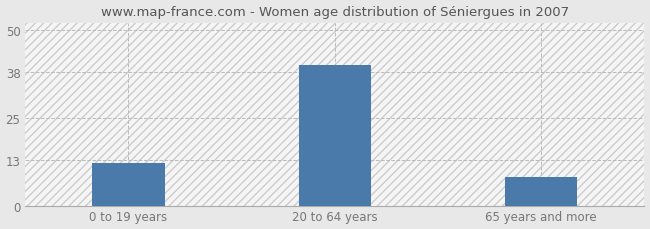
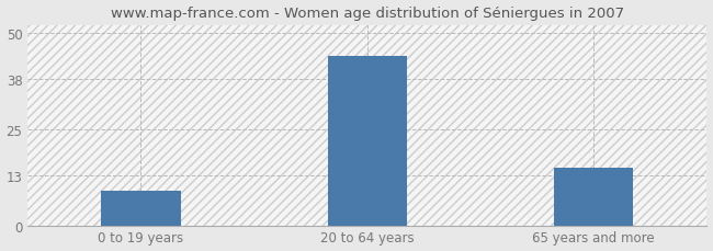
0 to 19 years: 12 -> 9
20 to 64 years: 40 -> 44
65 years and more: 8 -> 15
